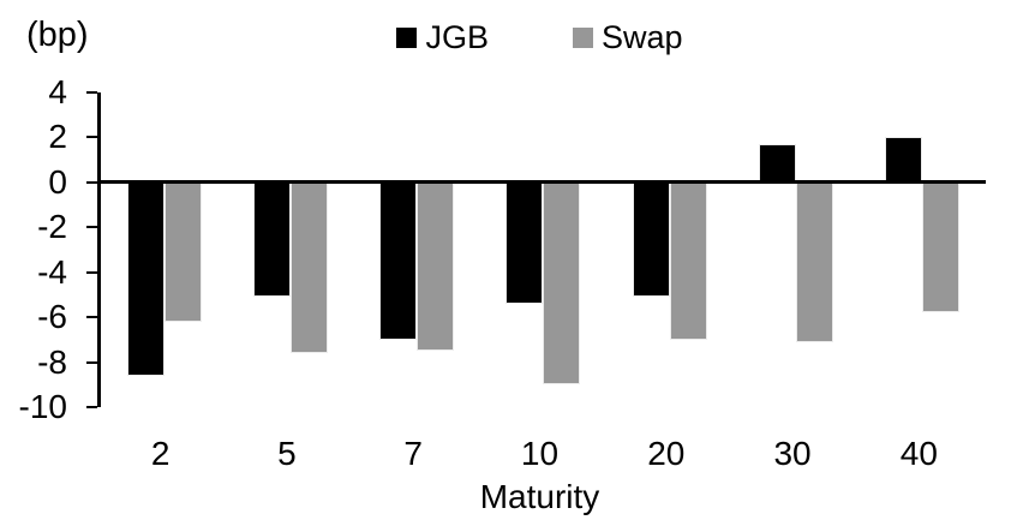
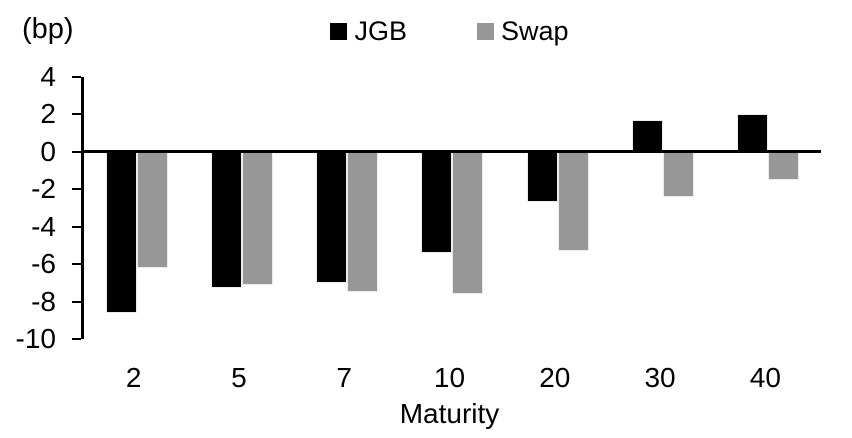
JGB/5: -5.1 -> -7.3
Swap/5: -7.6 -> -7.1
Swap/10: -9.0 -> -7.6
JGB/20: -5.1 -> -2.7
Swap/20: -7.0 -> -5.3
Swap/30: -7.1 -> -2.4
Swap/40: -5.8 -> -1.5
